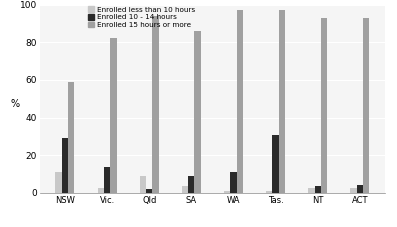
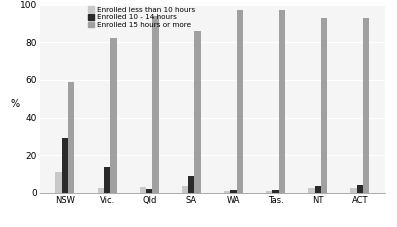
Enrolled less than 10 hours/Qld: 9 -> 3
Enrolled 10 - 14 hours/WA: 11 -> 2
Enrolled 10 - 14 hours/Tas.: 31 -> 2
